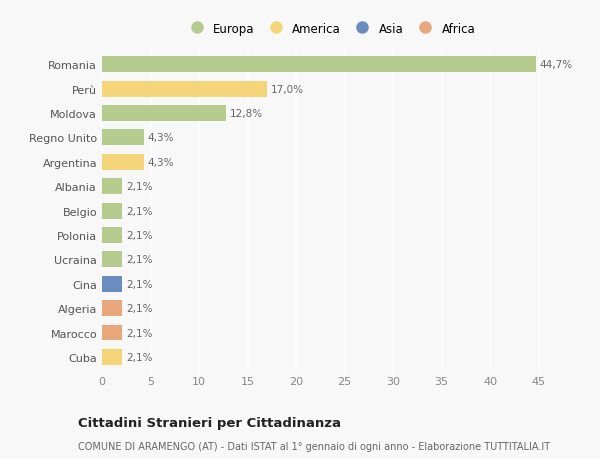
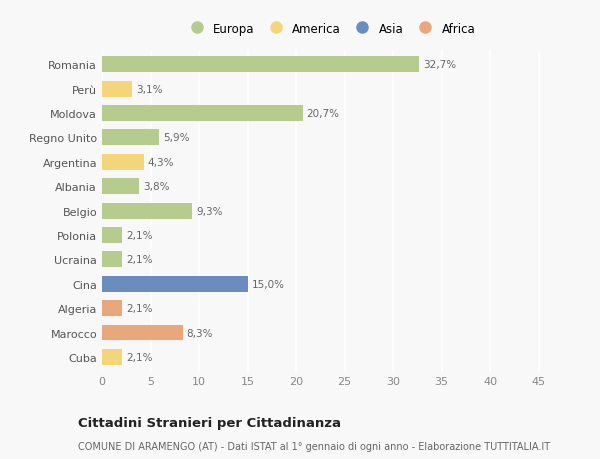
Romania: 44,7% -> 32,7%
Perù: 17,0% -> 3,1%
Moldova: 12,8% -> 20,7%
Regno Unito: 4,3% -> 5,9%
Albania: 2,1% -> 3,8%
Belgio: 2,1% -> 9,3%
Cina: 2,1% -> 15,0%
Marocco: 2,1% -> 8,3%
